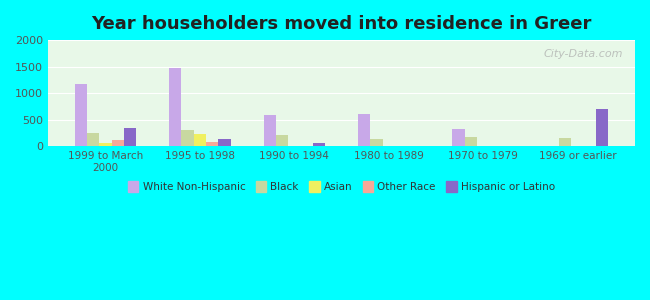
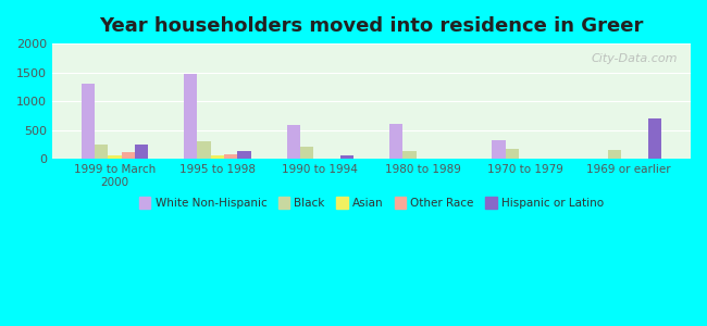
White Non-Hispanic/1999 to March 2000: 1180 -> 1300
Hispanic or Latino/1999 to March 2000: 340 -> 240
Asian/1995 to 1998: 220 -> 50
